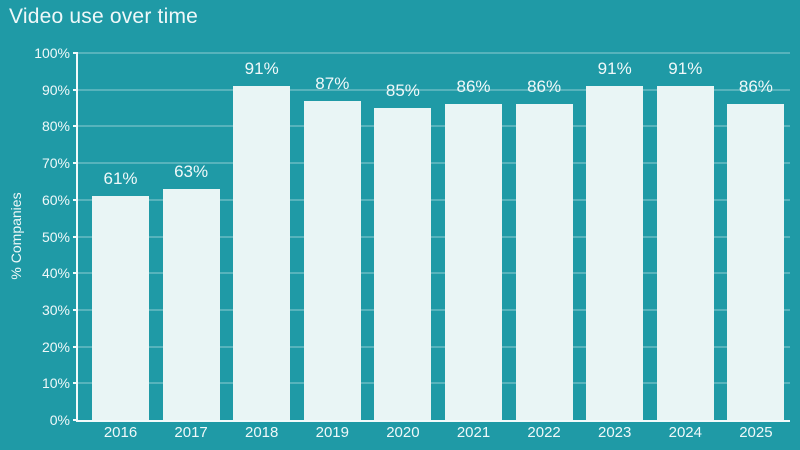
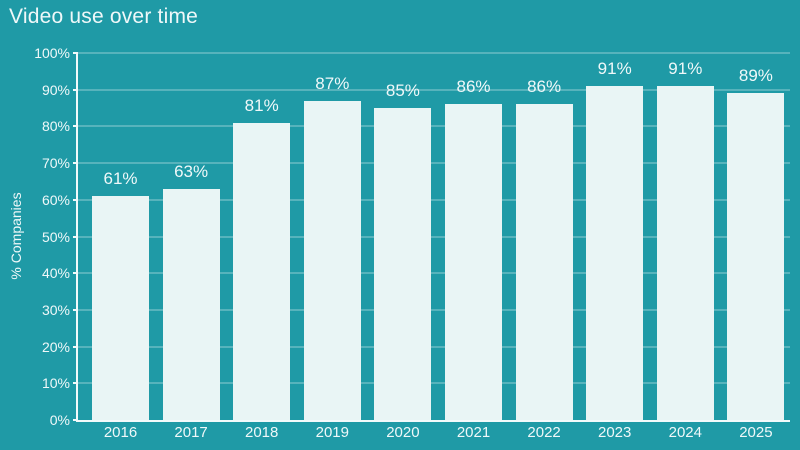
2018: 91% -> 81%
2025: 86% -> 89%
